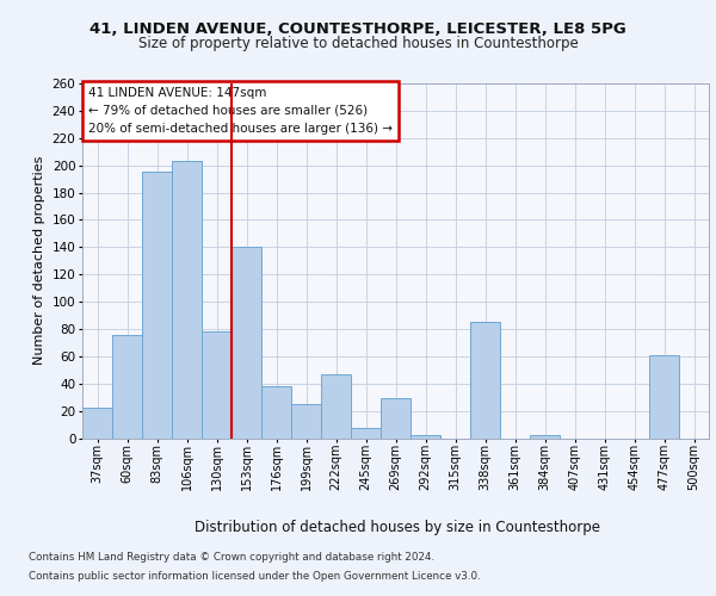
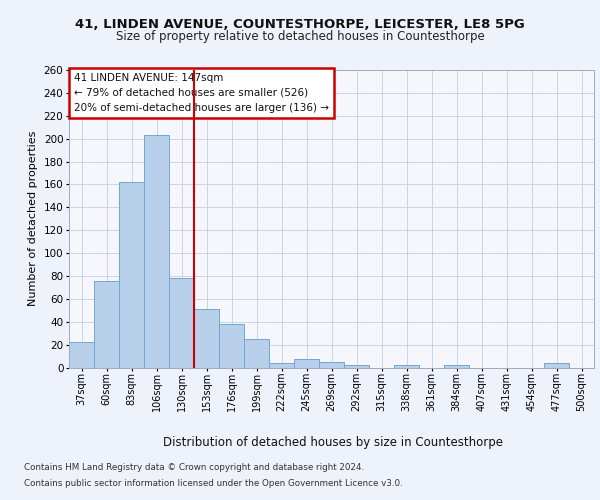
83sqm: 195 -> 162
153sqm: 140 -> 51
222sqm: 47 -> 4
269sqm: 29 -> 5
338sqm: 85 -> 2
477sqm: 61 -> 4
